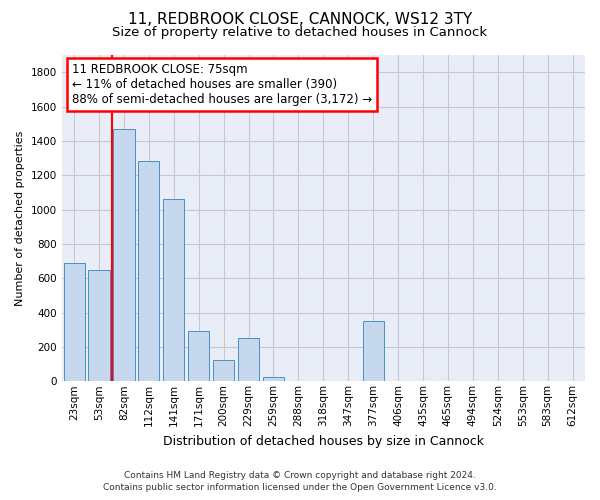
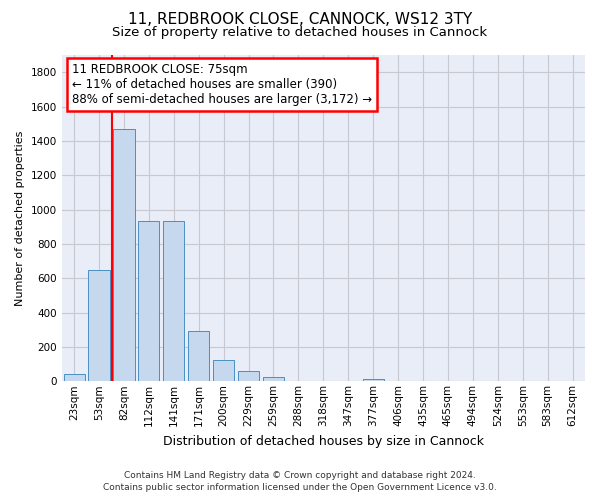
23sqm: 690 -> 40
112sqm: 1280 -> 940
141sqm: 1060 -> 940
229sqm: 250 -> 60
377sqm: 350 -> 20
